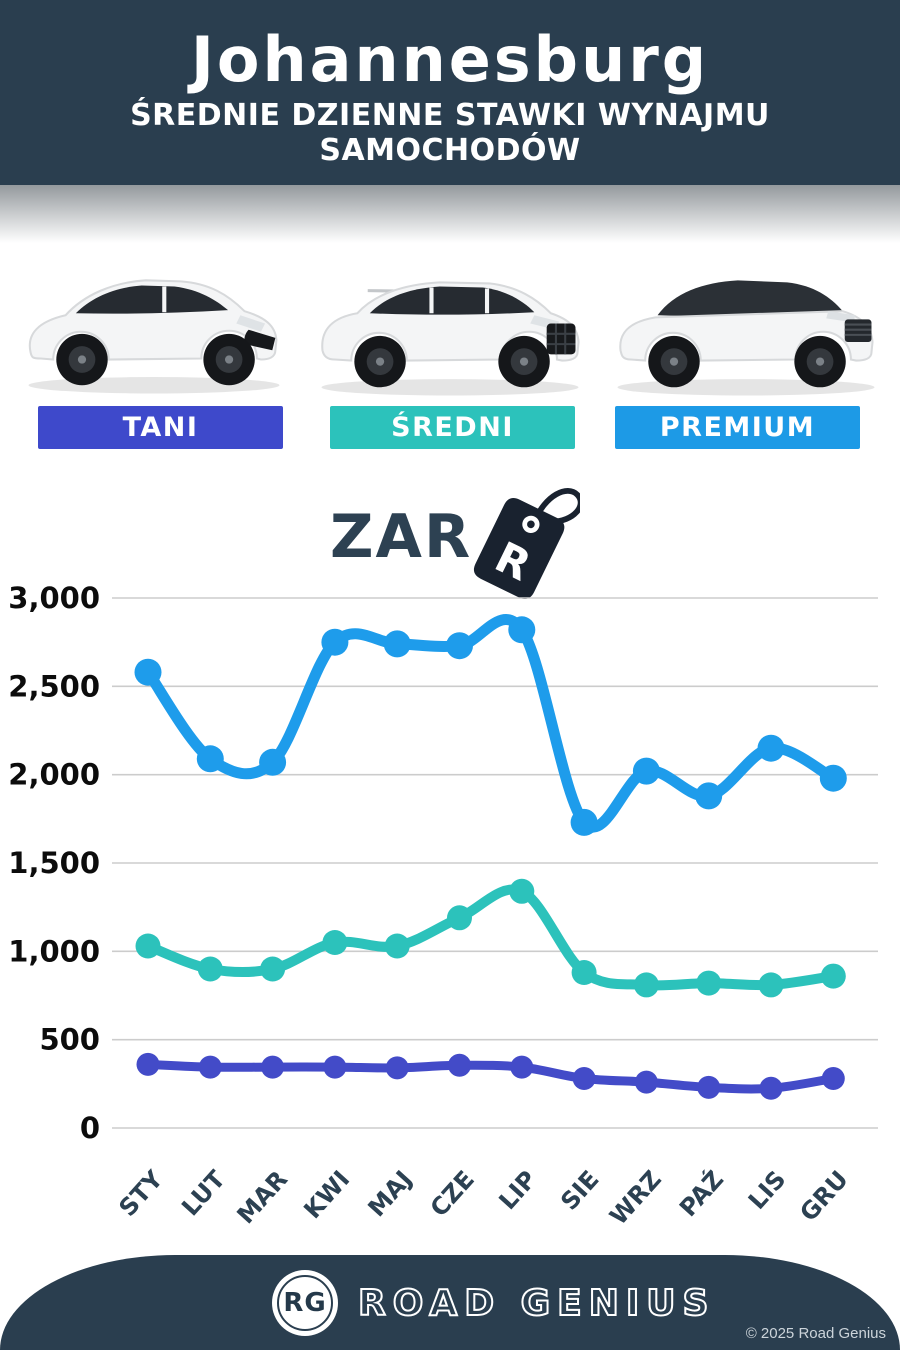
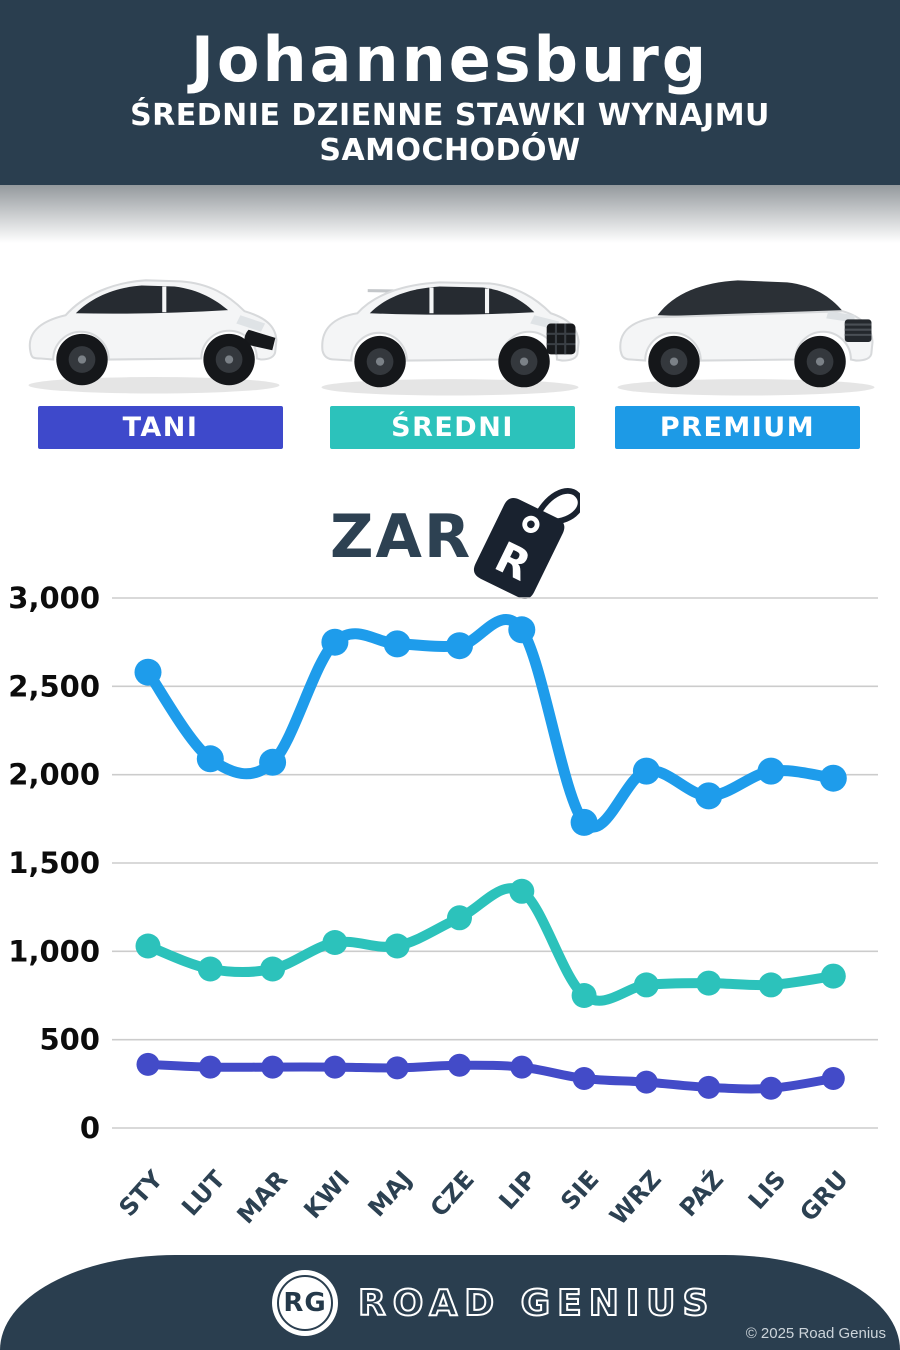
ŚREDNI/SIE: 880 -> 750
PREMIUM/LIS: 2150 -> 2020
